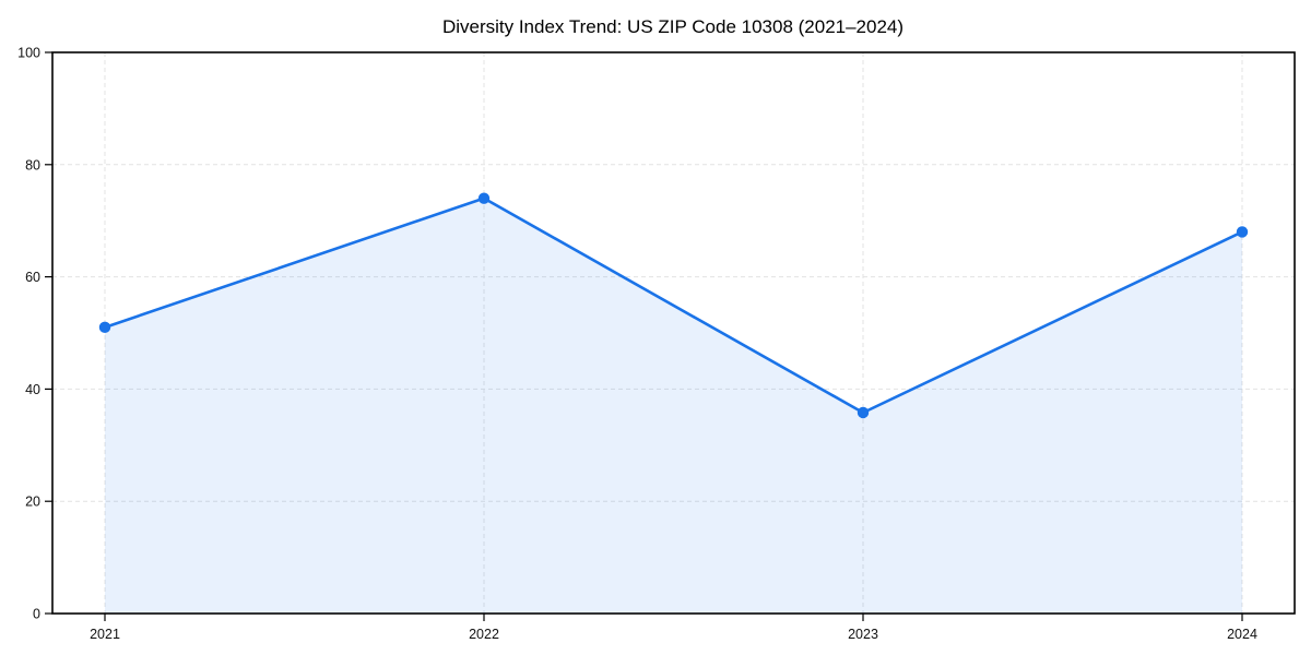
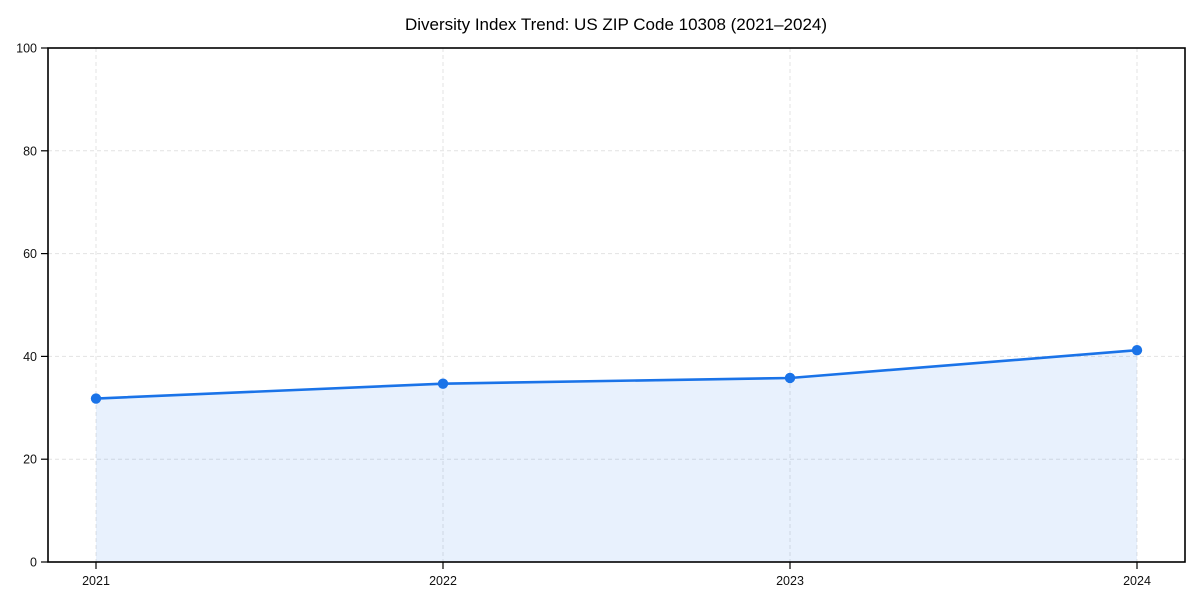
2021: 51 -> 32
2022: 74 -> 35
2024: 68 -> 41
